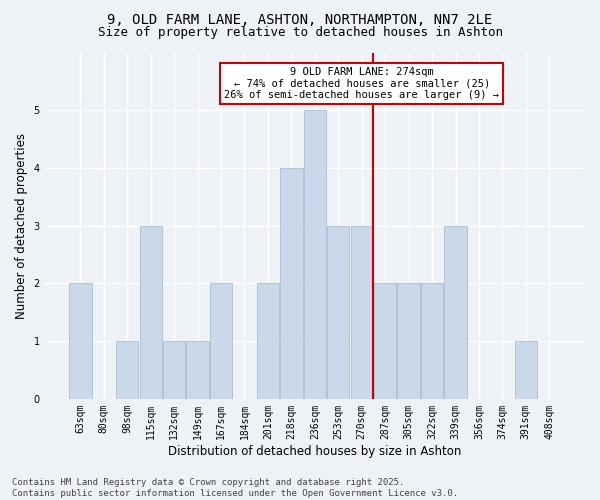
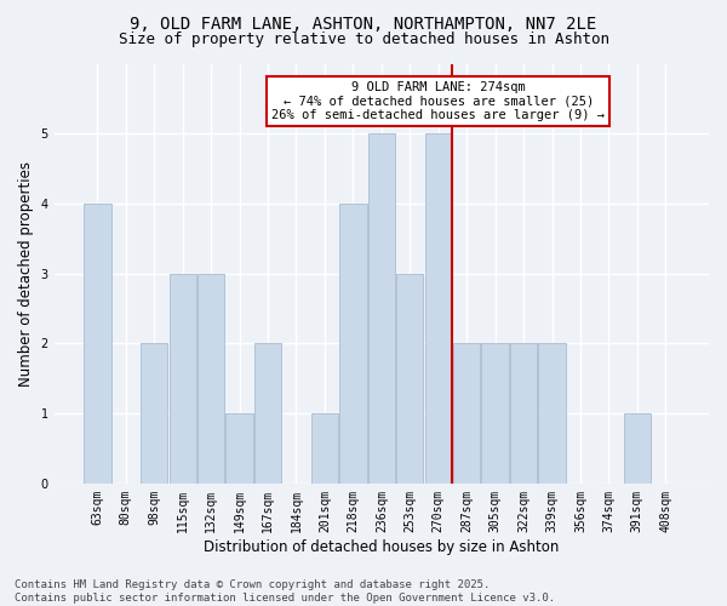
63sqm: 2 -> 4
98sqm: 1 -> 2
132sqm: 1 -> 3
201sqm: 2 -> 1
270sqm: 3 -> 5
339sqm: 3 -> 2
